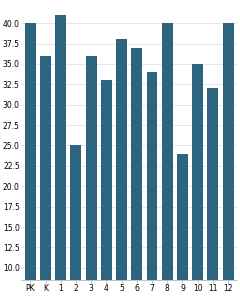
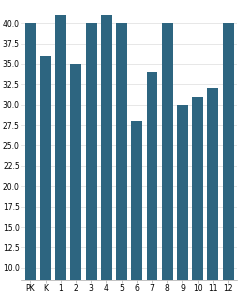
2: 25 -> 35
3: 36 -> 40
4: 33 -> 41
5: 38 -> 40
6: 37 -> 28
9: 24 -> 30
10: 35 -> 31
